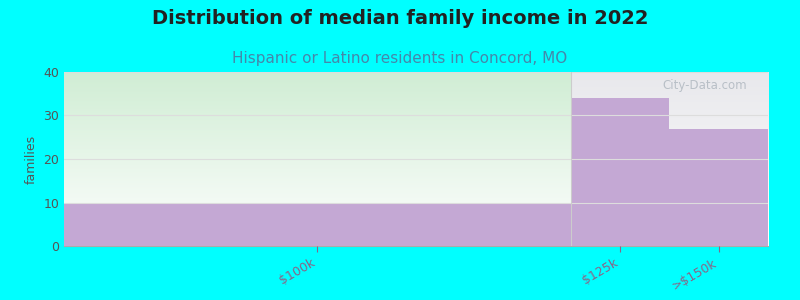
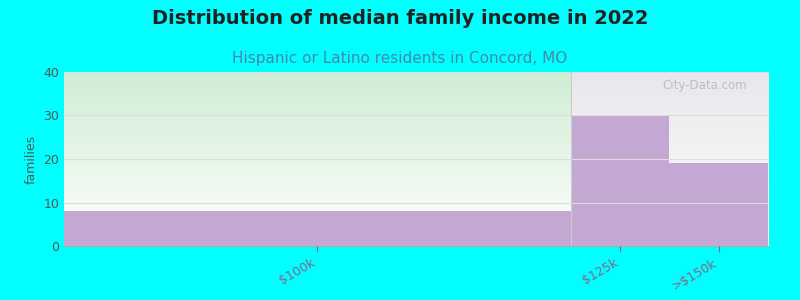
$100k: 10 -> 8
$125k: 34 -> 30
>$150k: 27 -> 19
